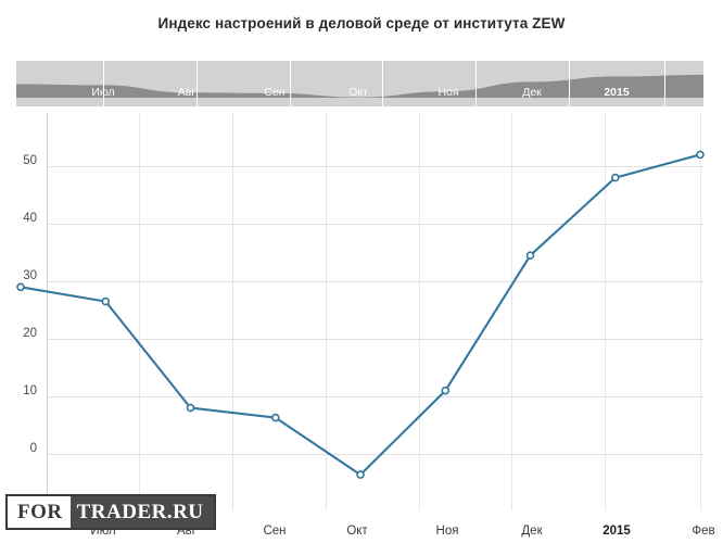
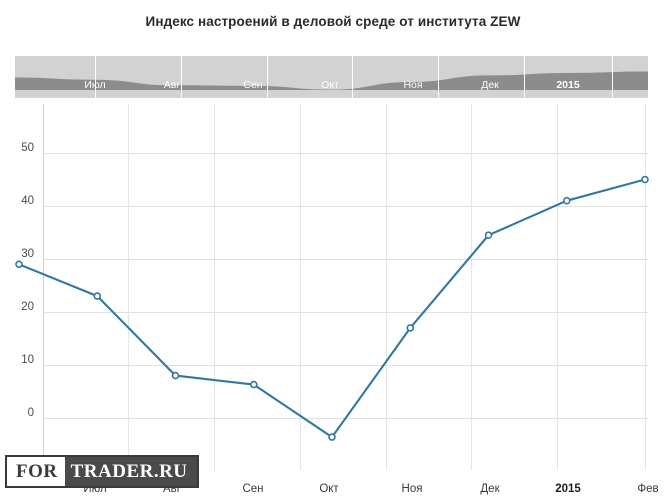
Июл: 26 -> 23
Ноя: 11 -> 17
2015: 48 -> 41
Фев: 52 -> 45
